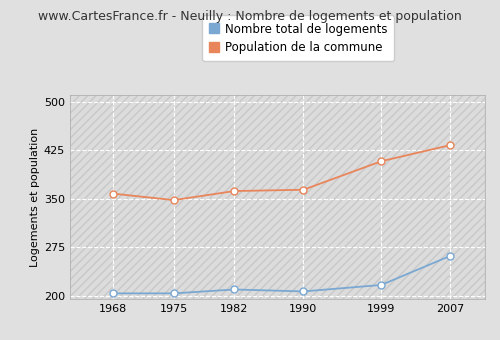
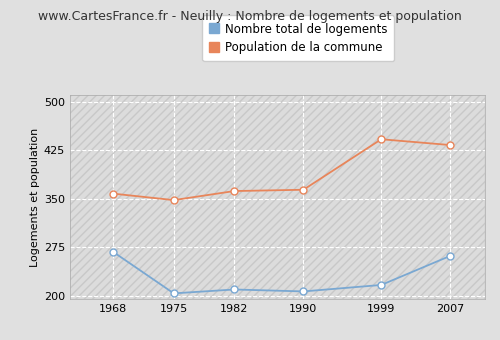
Nombre total de logements/1968: 204 -> 268
Population de la commune/1999: 408 -> 442
